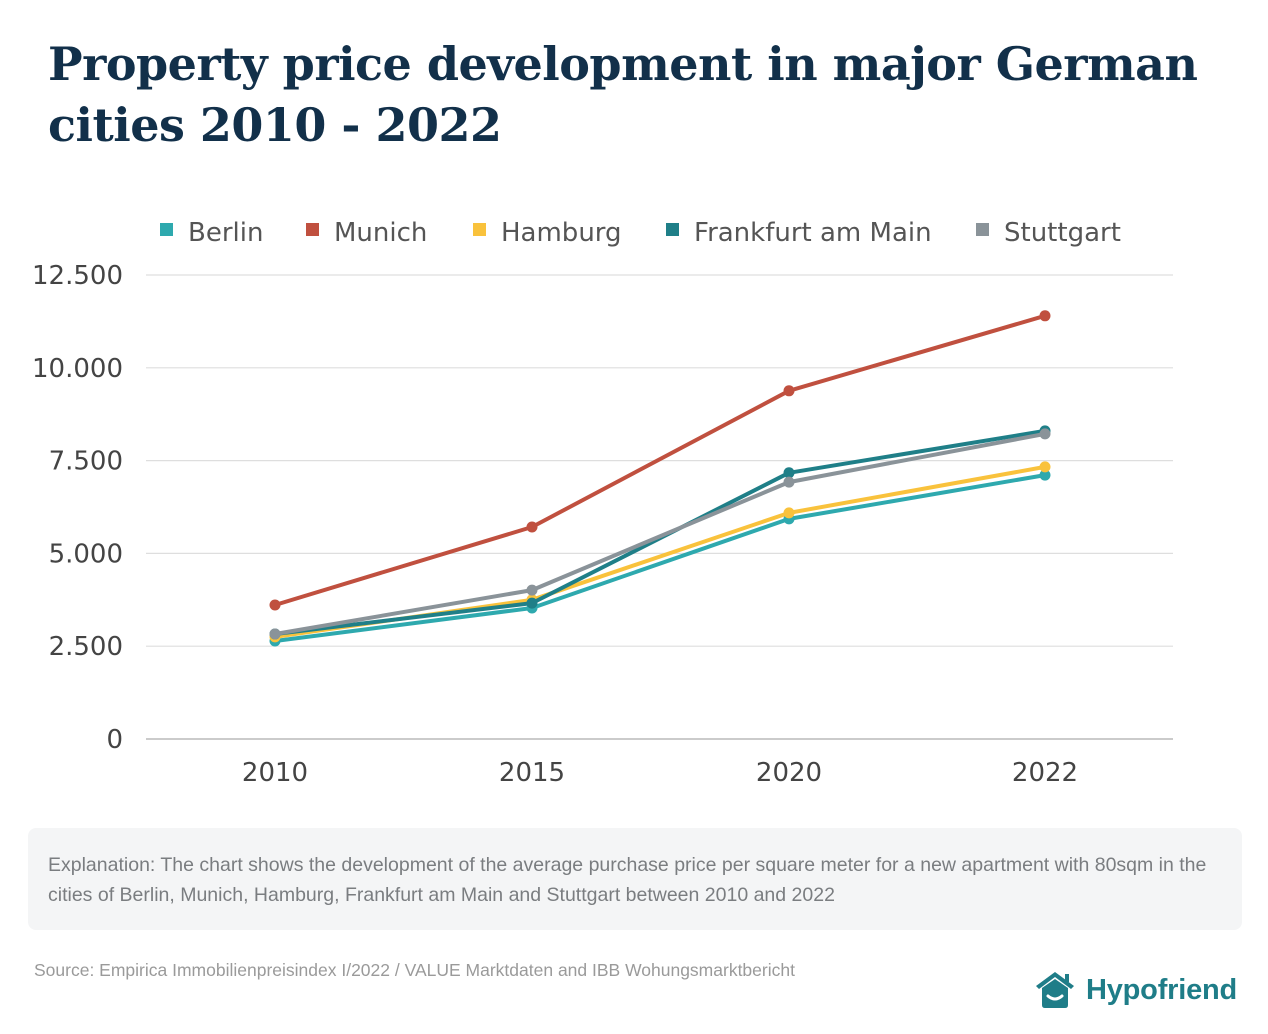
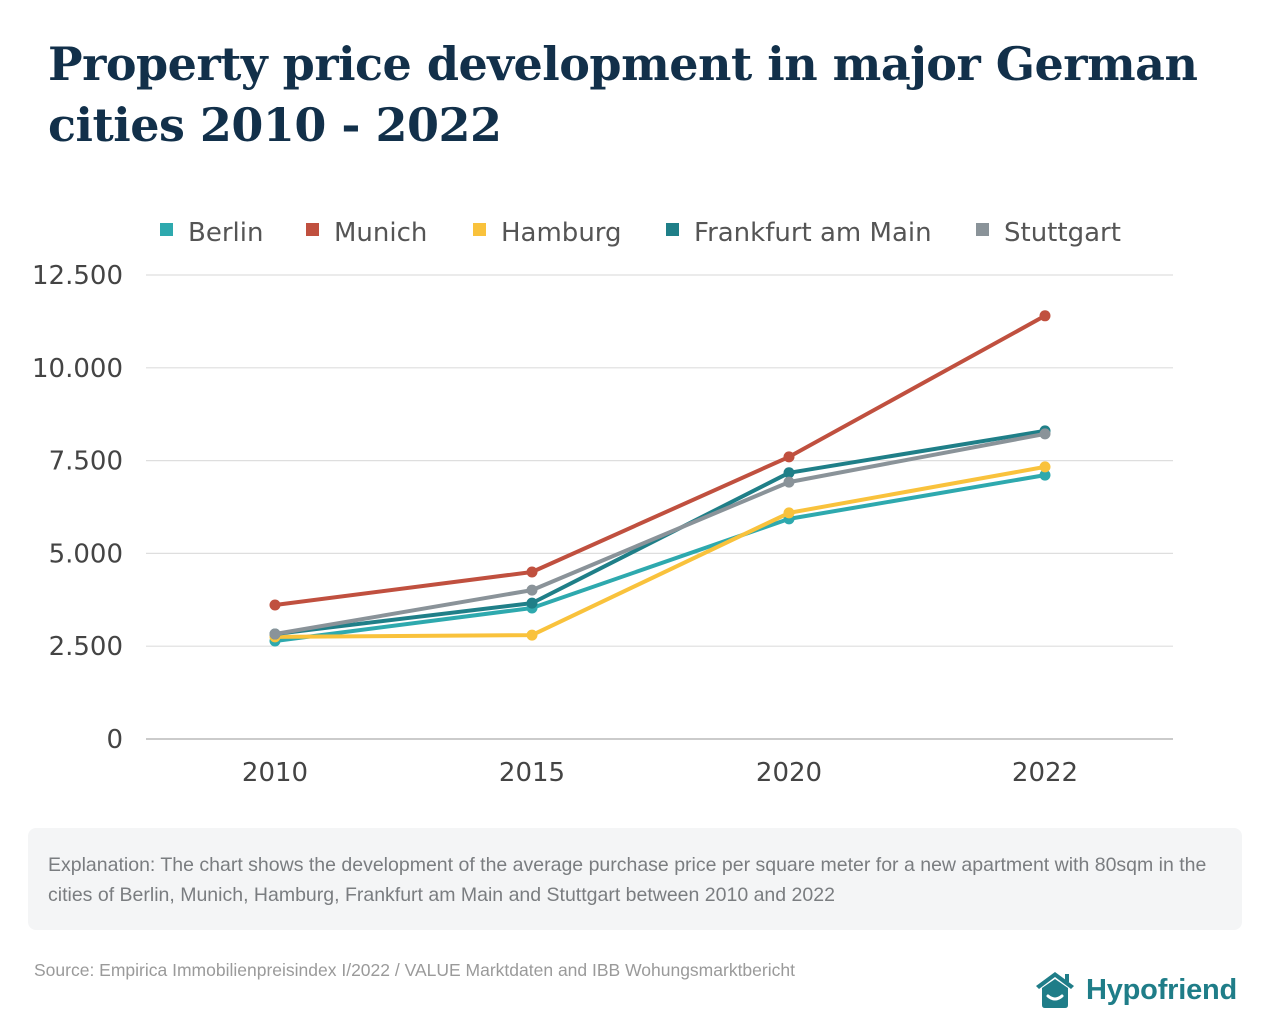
Munich/2015: 5700 -> 4500
Hamburg/2015: 3800 -> 2800
Munich/2020: 9400 -> 7600
